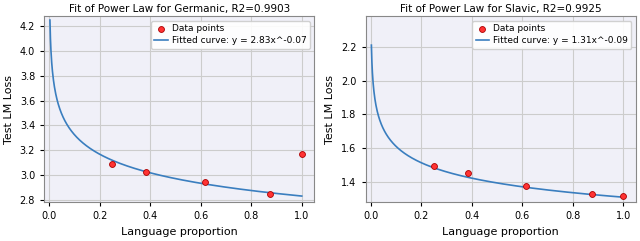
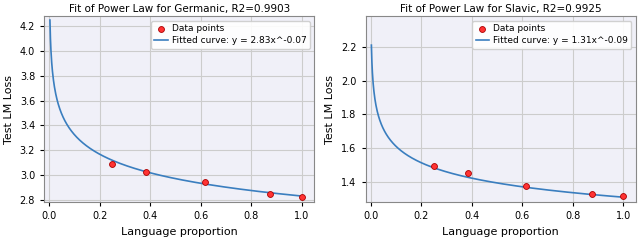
Fit of Power Law for Germanic, R2=0.9903/Data points/1.0: 3.17 -> 2.82
